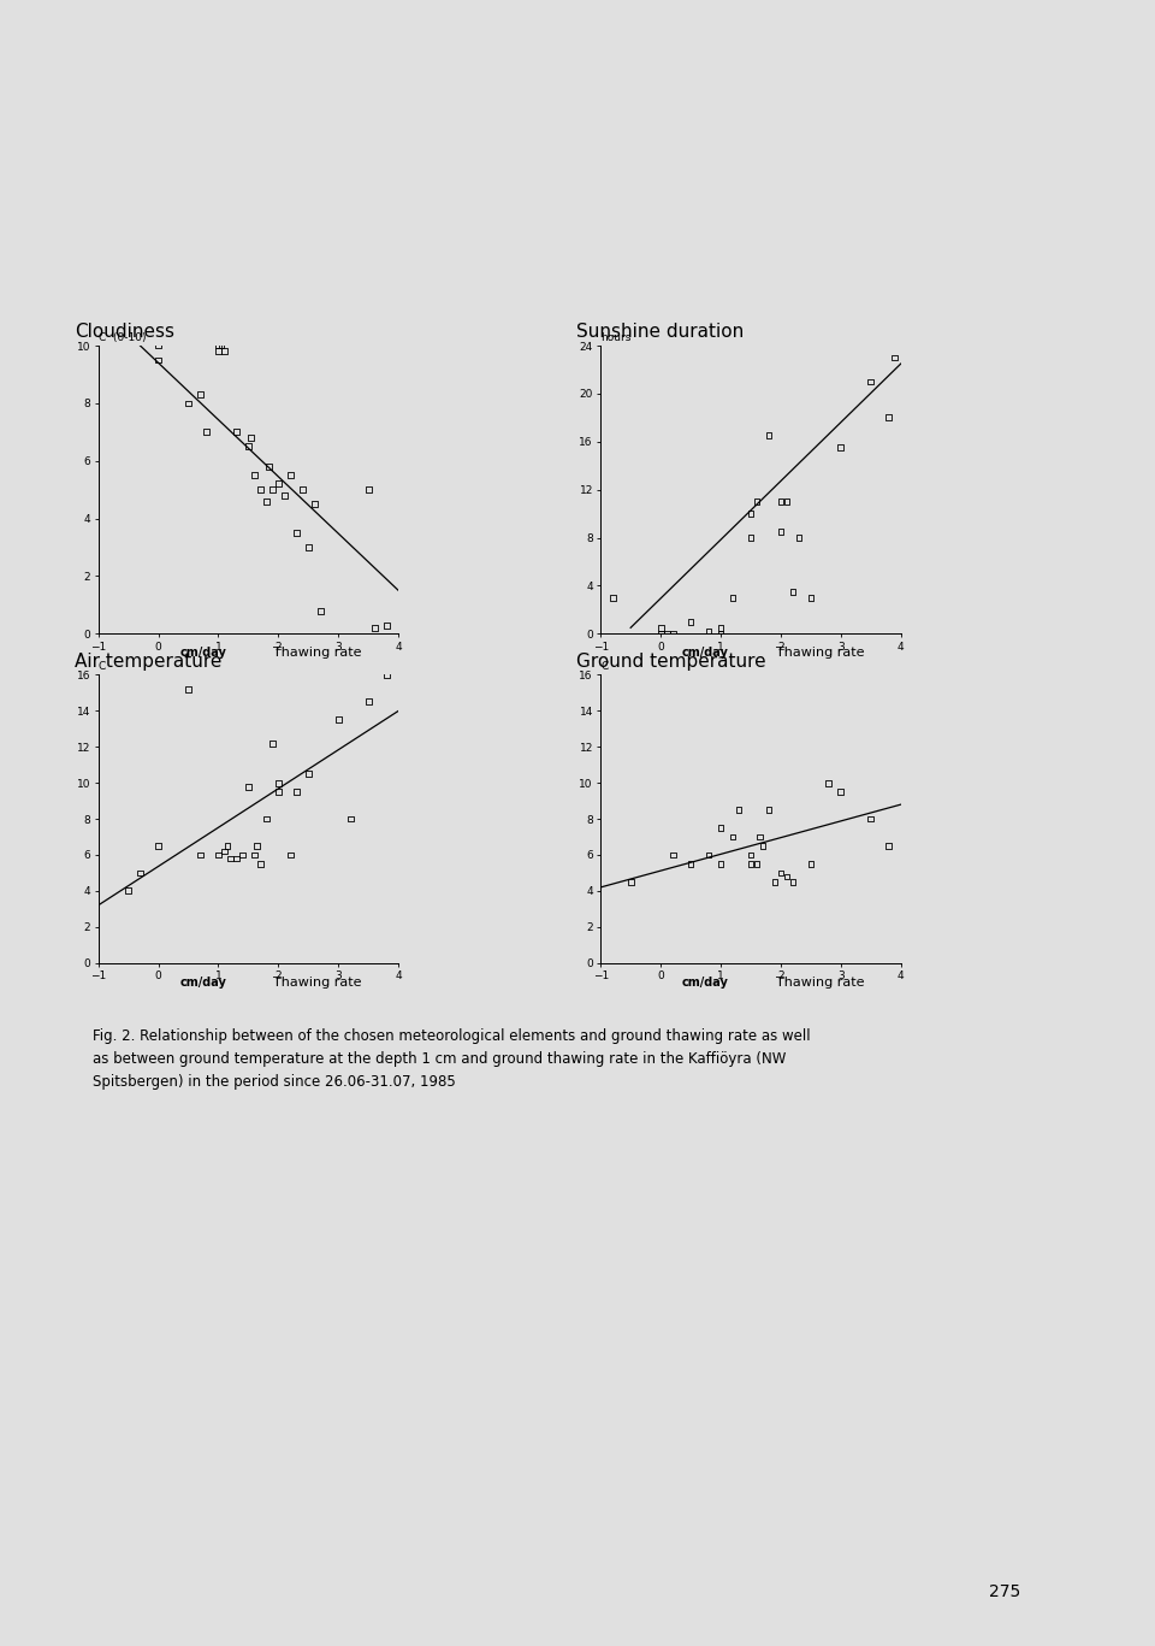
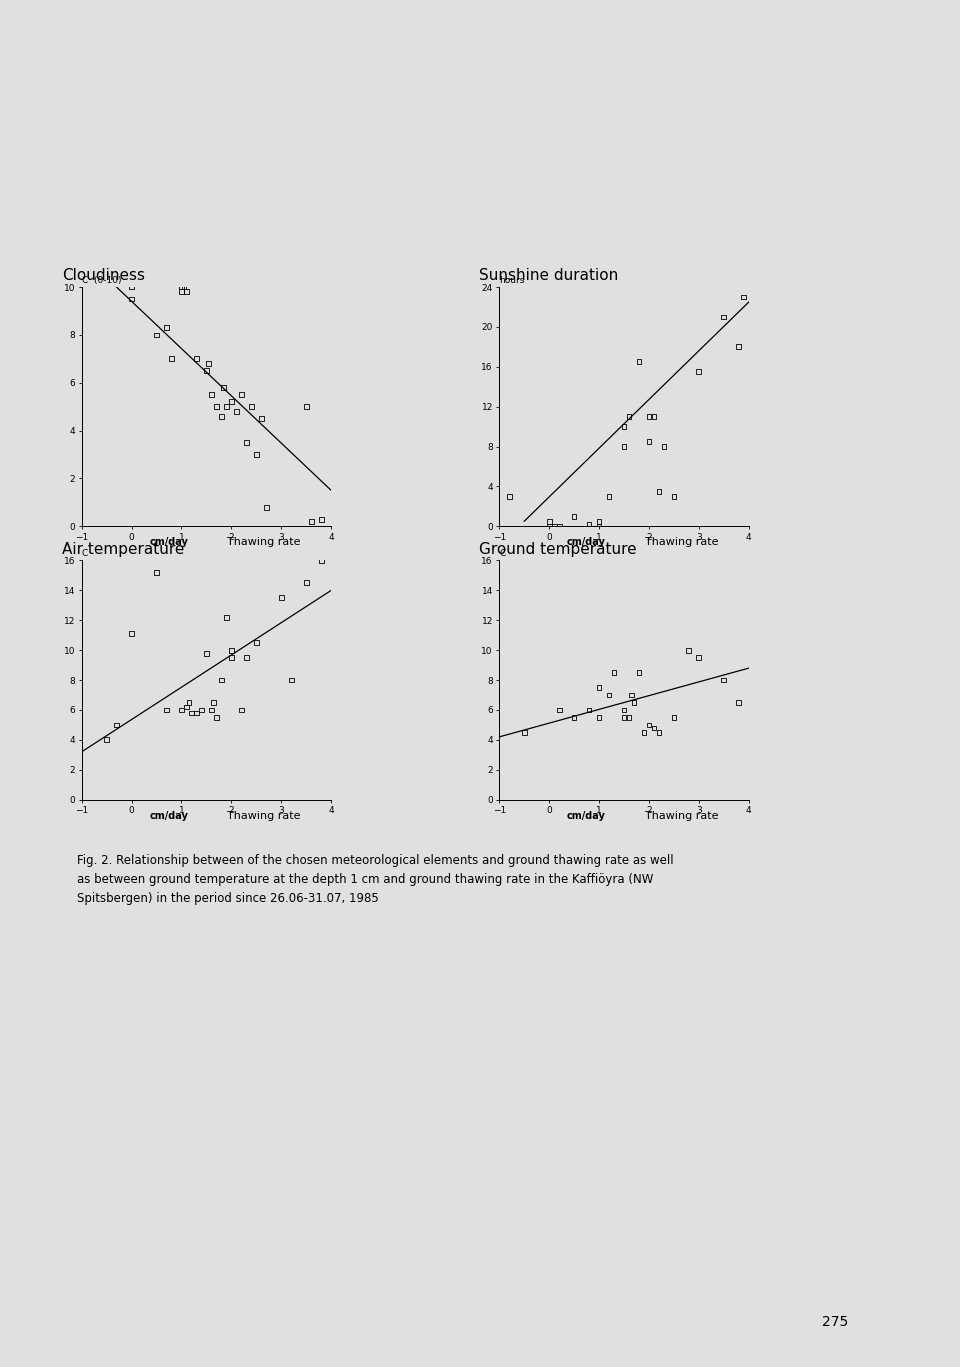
Air temperature/0: 6.5 -> 11.1
